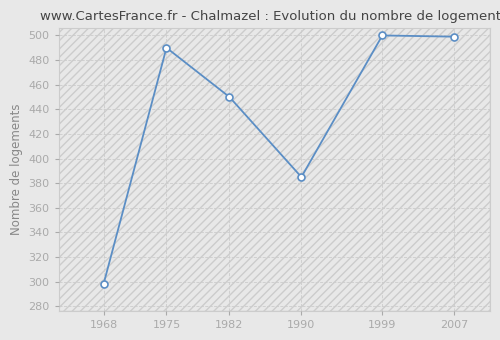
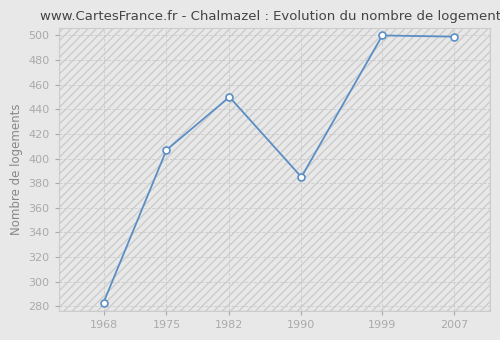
1968: 298 -> 283
1975: 490 -> 407
